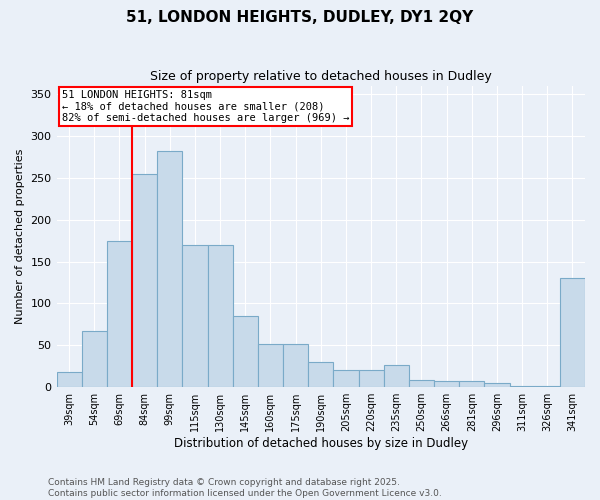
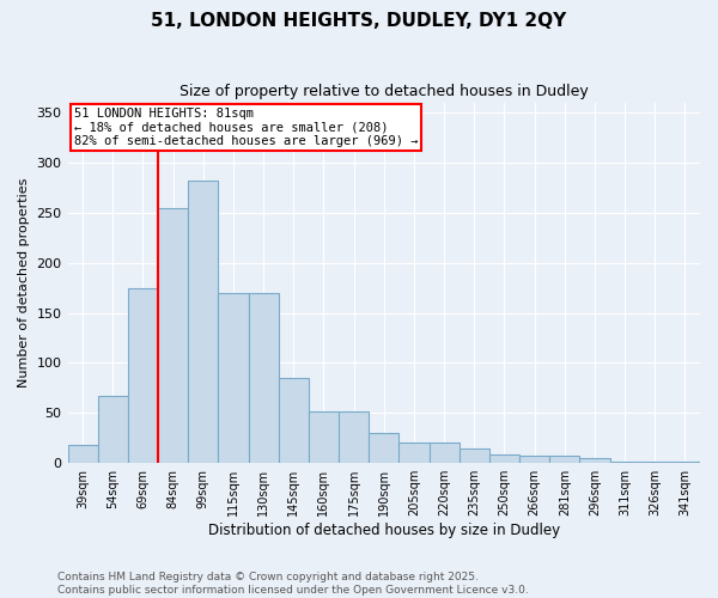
235sqm: 26 -> 14
341sqm: 130 -> 1
